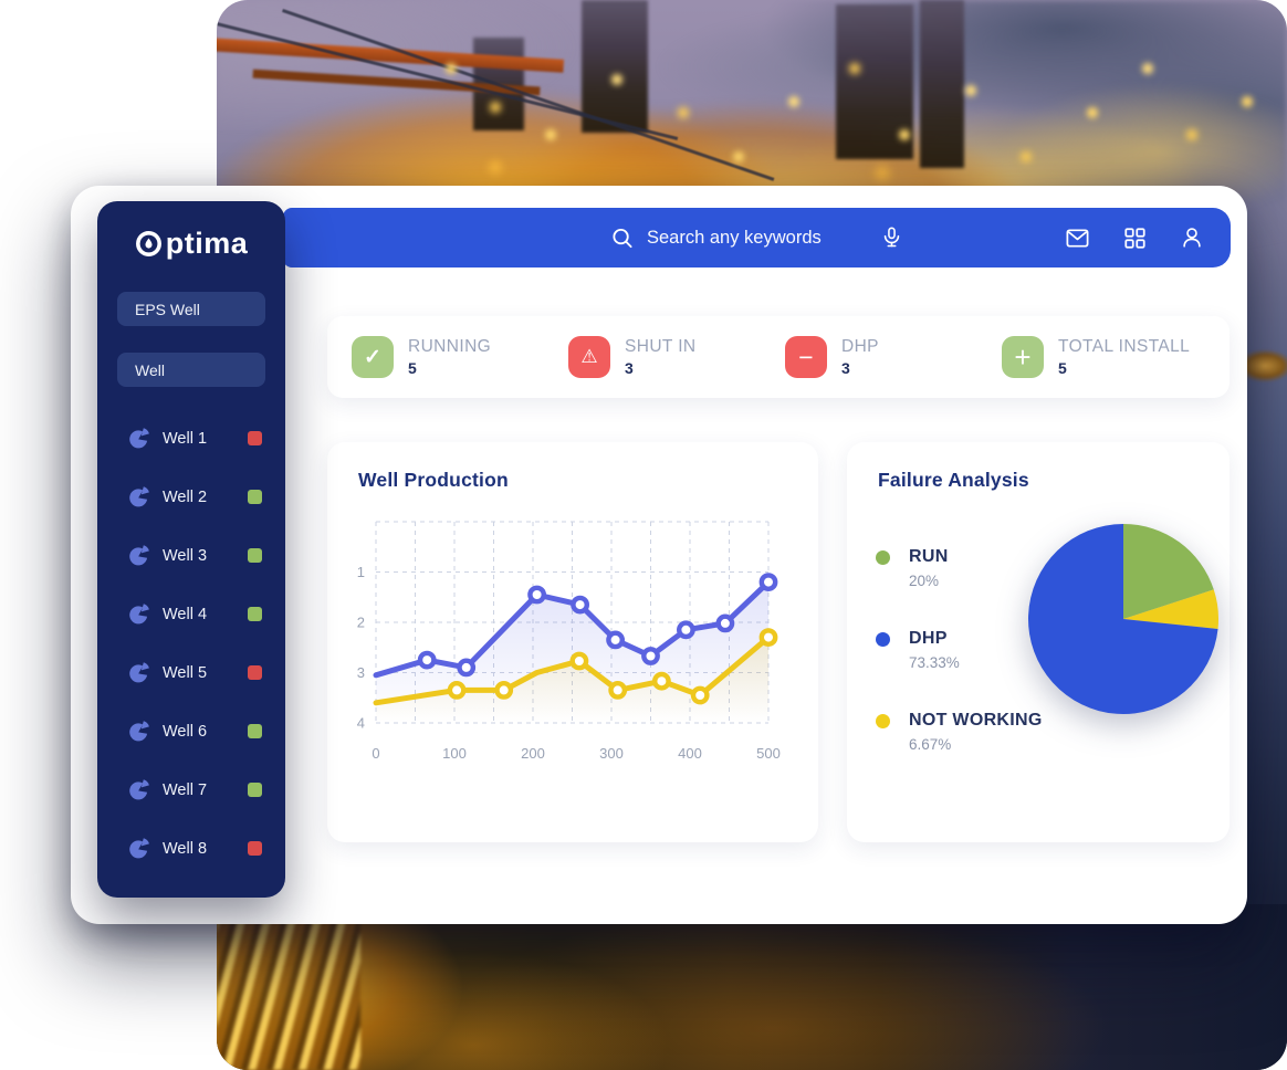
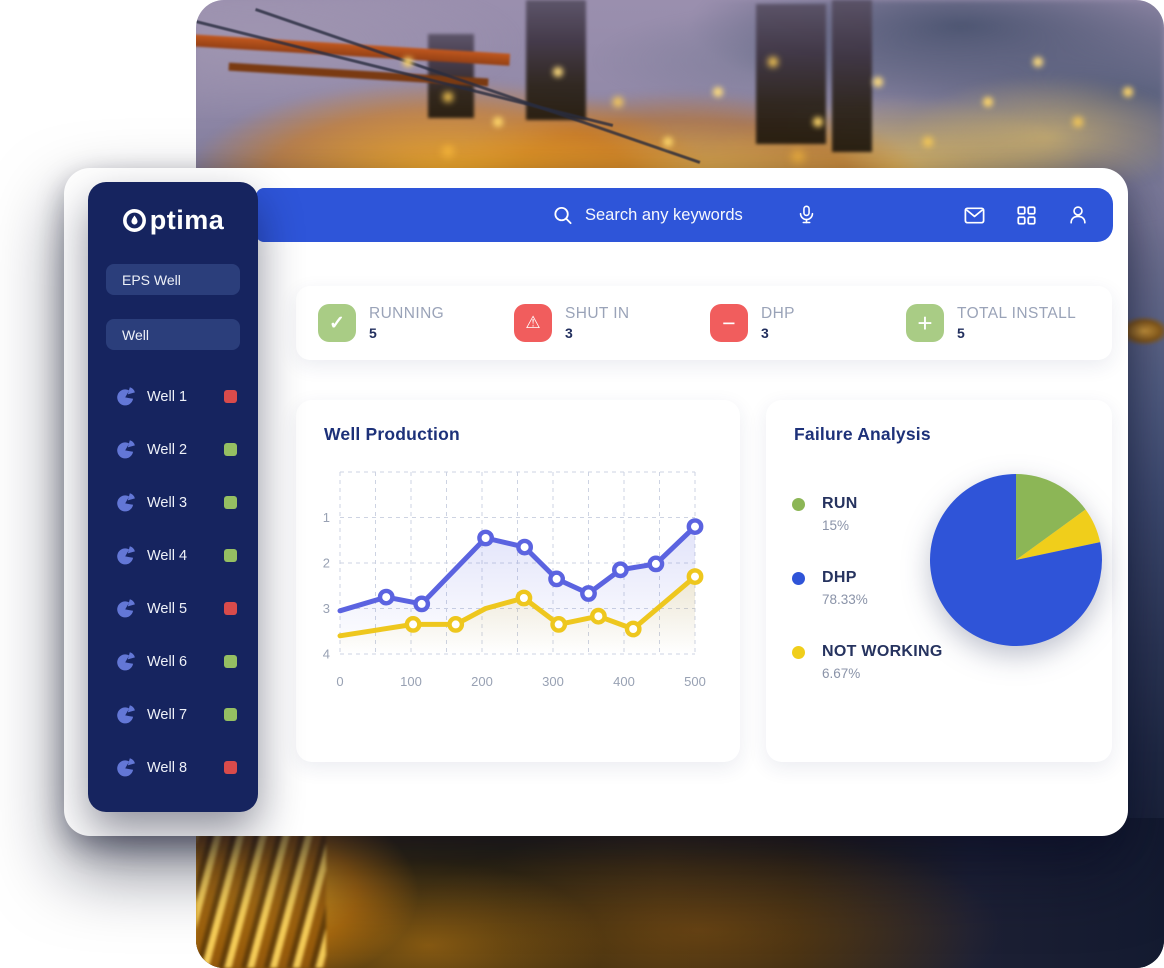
Failure Analysis/RUN: 20% -> 15%
Failure Analysis/DHP: 73.33% -> 78.33%
